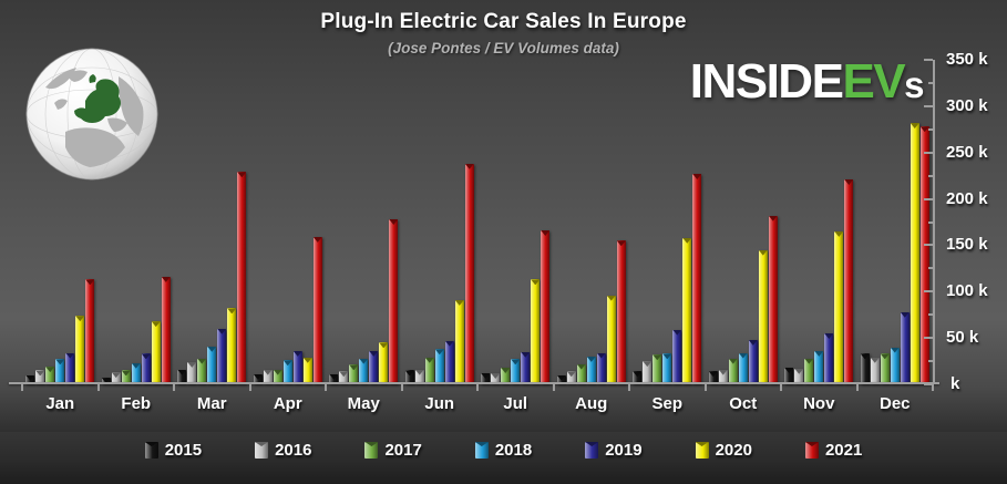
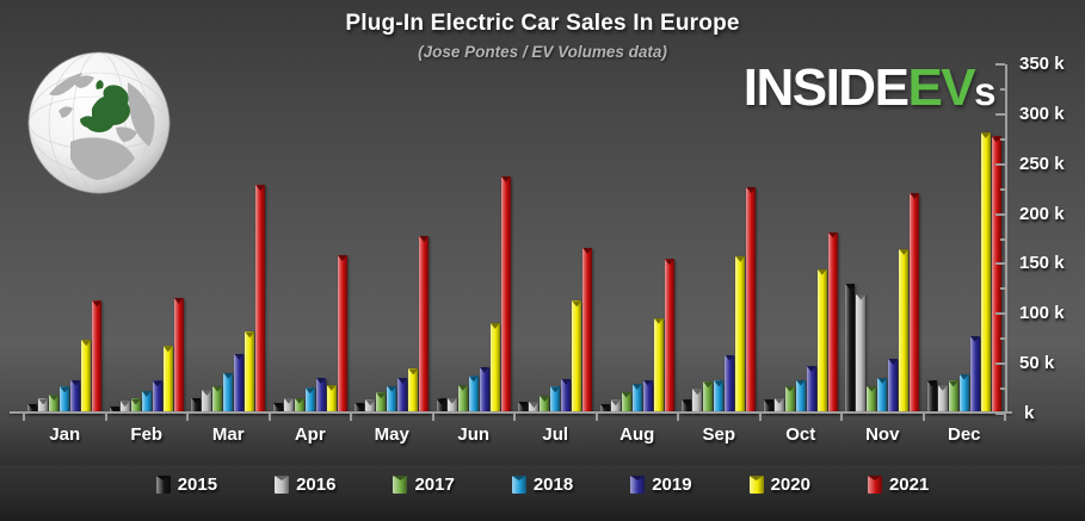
2015/Nov: 20k -> 130k
2016/Nov: 20k -> 120k
